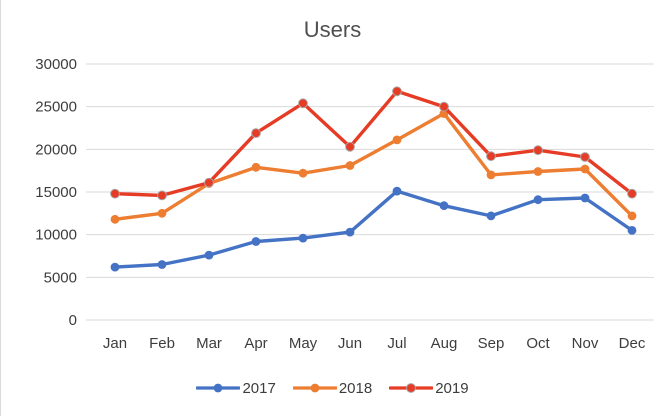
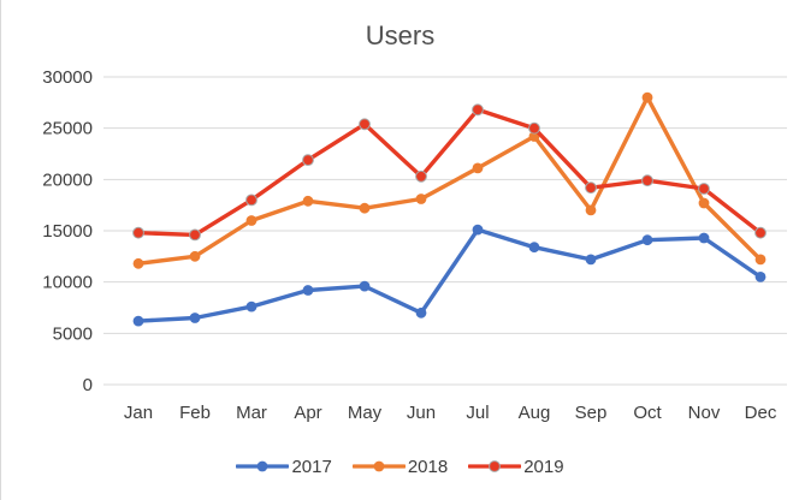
2019/Mar: 16000 -> 18000
2017/Jun: 10000 -> 7000
2018/Oct: 17000 -> 28000
